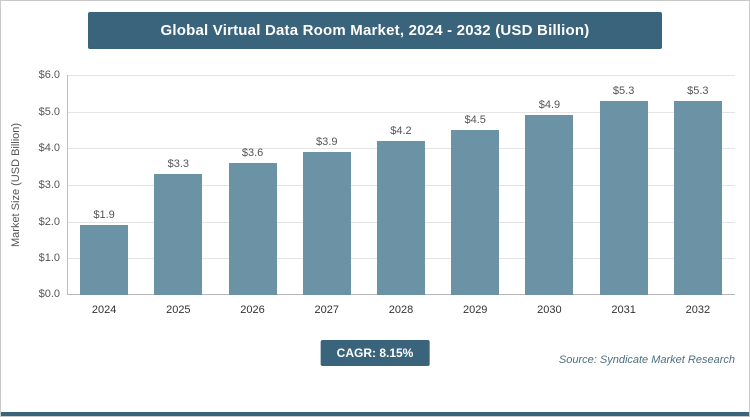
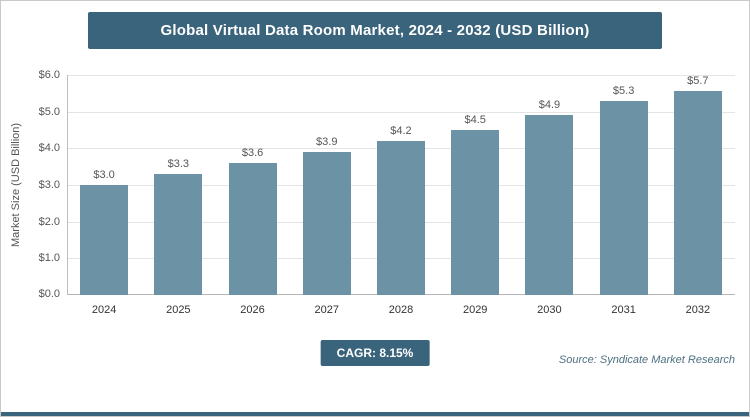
2024: $1.9 -> $3.0
2032: $5.3 -> $5.7
